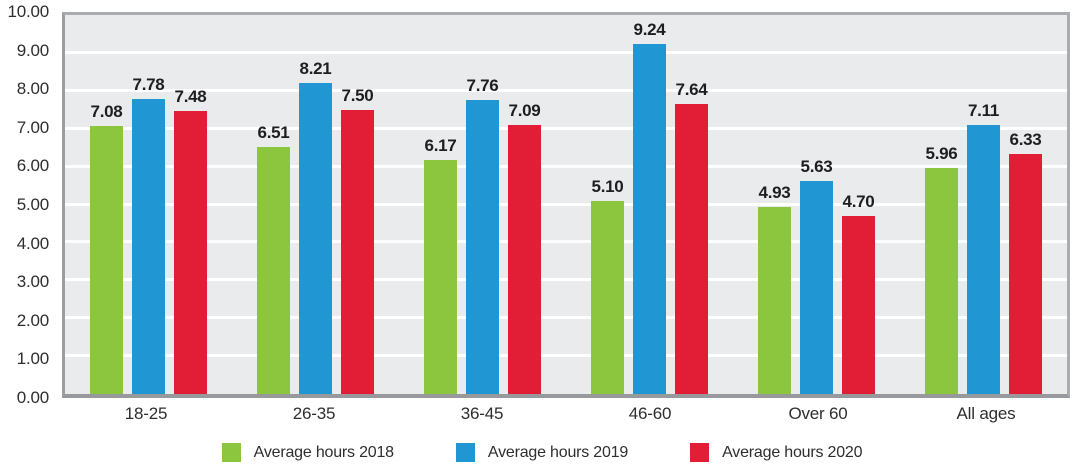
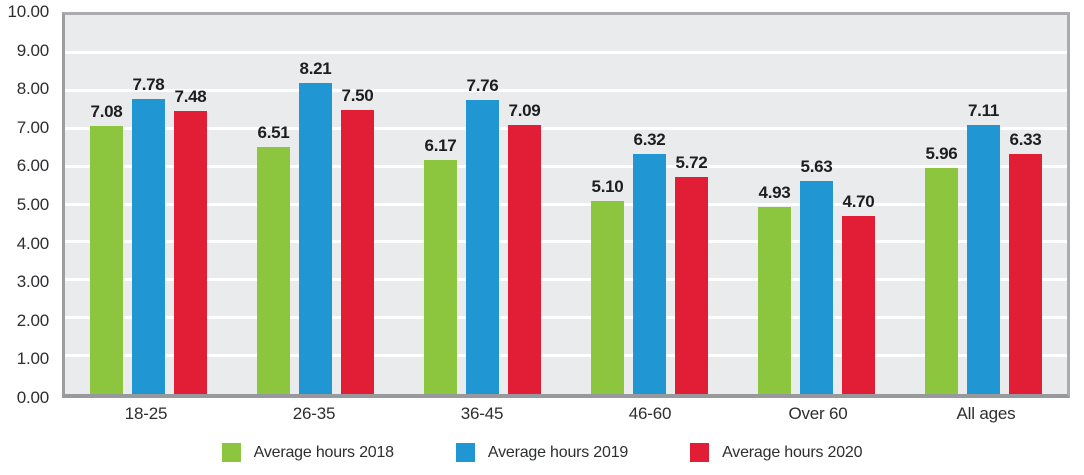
Average hours 2019/46-60: 9.24 -> 6.32
Average hours 2020/46-60: 7.64 -> 5.72
